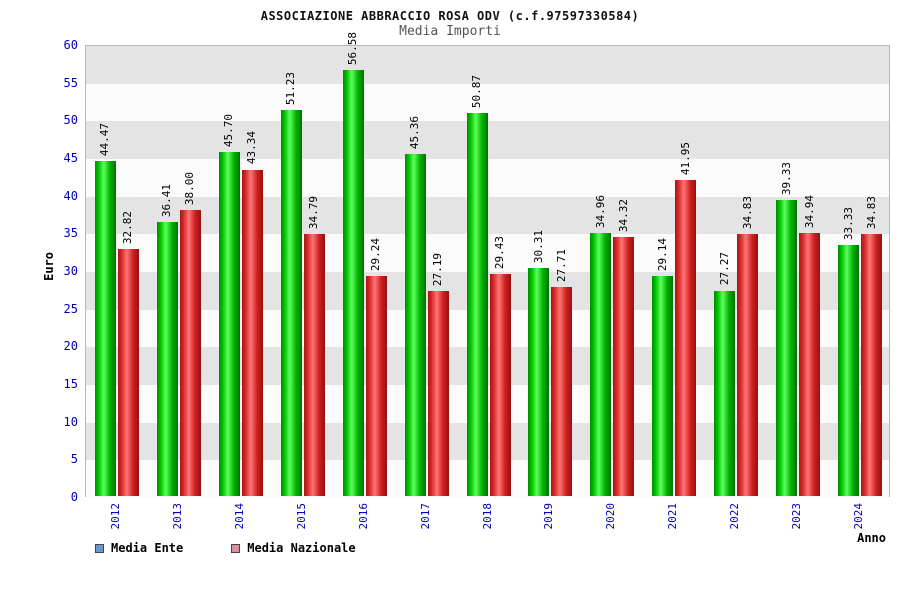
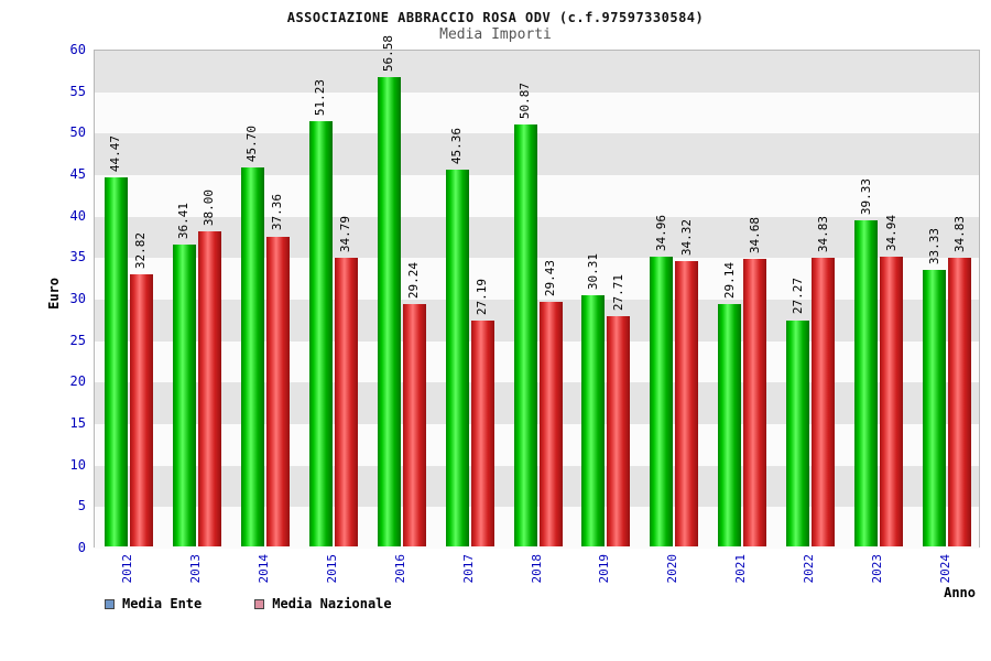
Media Nazionale/2014: 43.34 -> 37.36
Media Nazionale/2021: 41.95 -> 34.68
